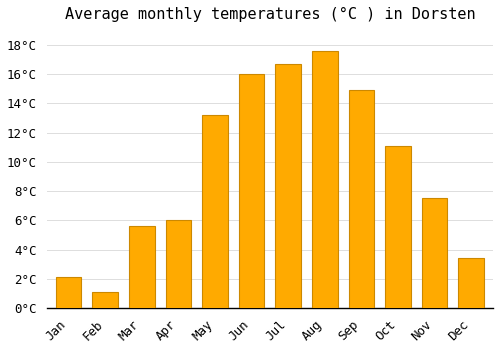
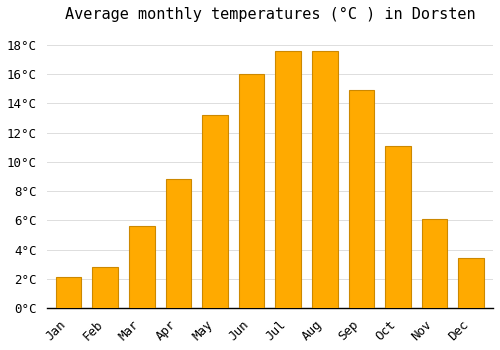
Feb: 1.1°C -> 2.8°C
Apr: 6.0°C -> 8.8°C
Jul: 16.7°C -> 17.6°C
Nov: 7.5°C -> 6.1°C
